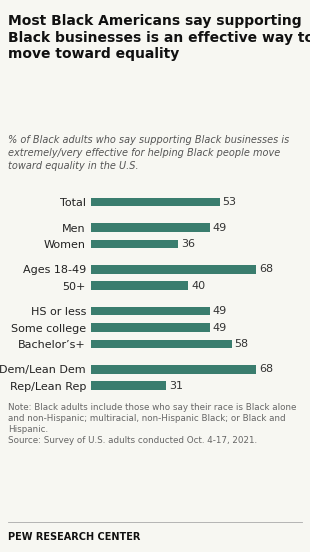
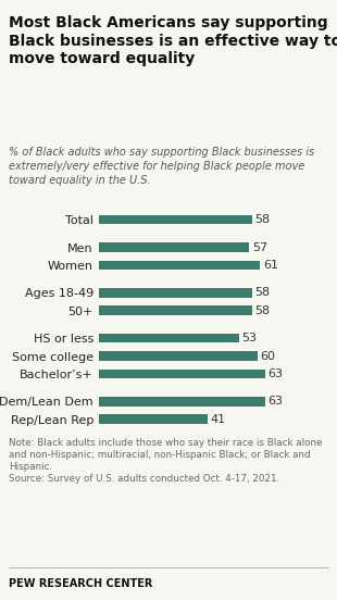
Total: 53 -> 58
Men: 49 -> 57
Women: 36 -> 61
Ages 18-49: 68 -> 58
50+: 40 -> 58
HS or less: 49 -> 53
Some college: 49 -> 60
Bachelor’s+: 58 -> 63
Dem/Lean Dem: 68 -> 63
Rep/Lean Rep: 31 -> 41
